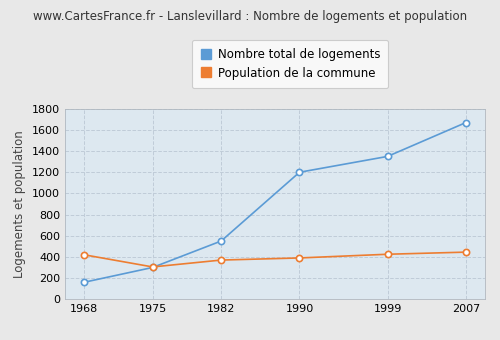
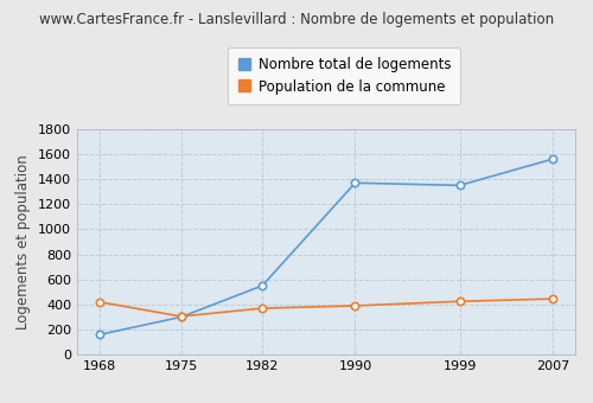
Nombre total de logements/1990: 1200 -> 1370
Nombre total de logements/2007: 1670 -> 1560
